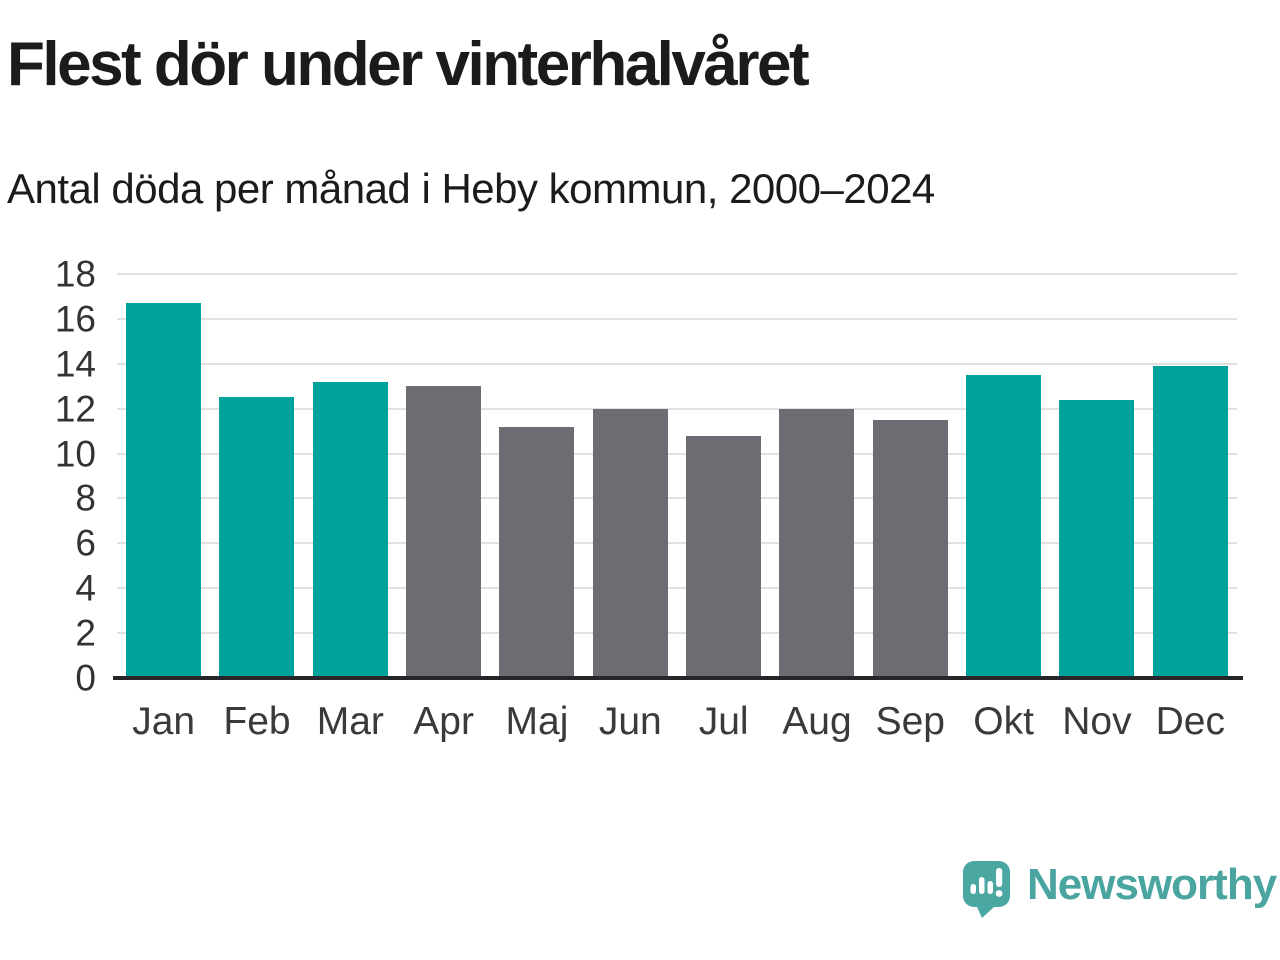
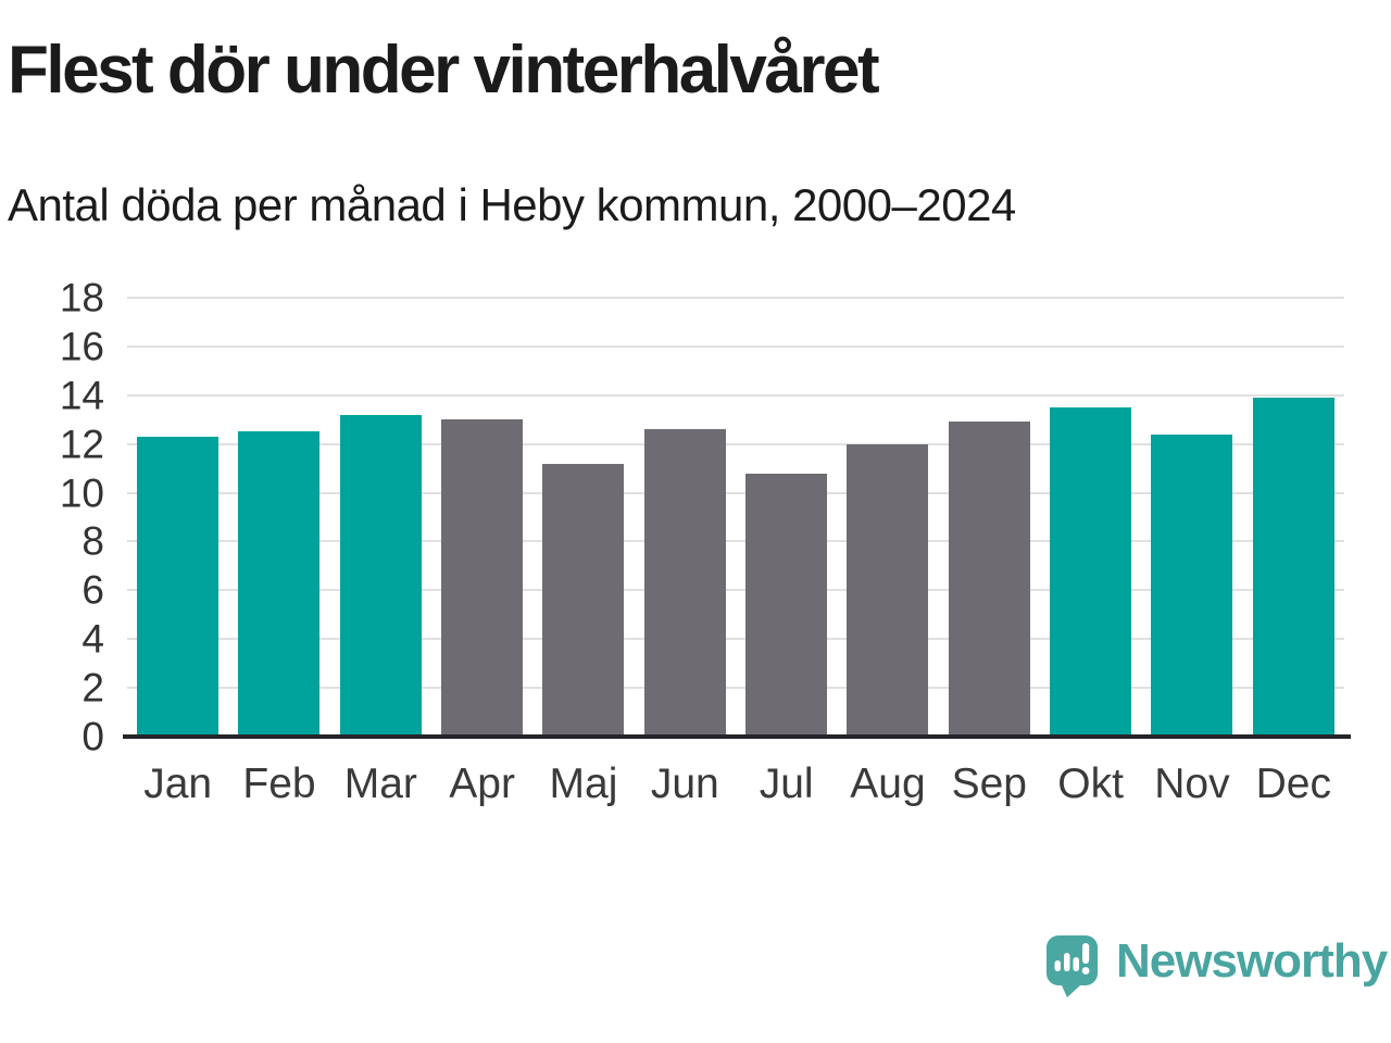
Jan: 16.7 -> 12.3
Jun: 12.0 -> 12.6
Sep: 11.5 -> 12.9
